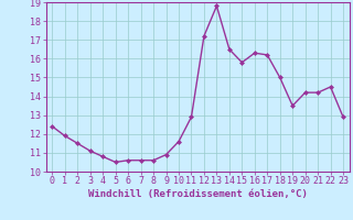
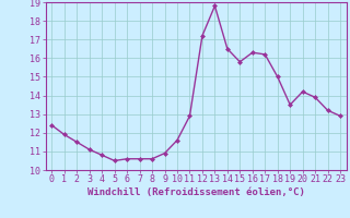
21: 14.2 -> 13.9
22: 14.5 -> 13.2
